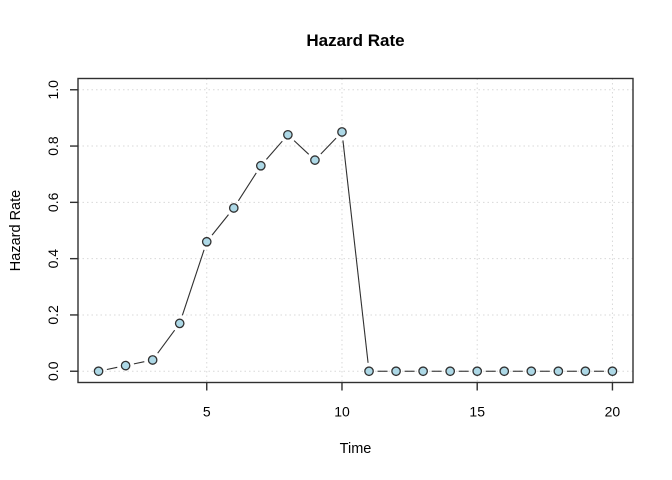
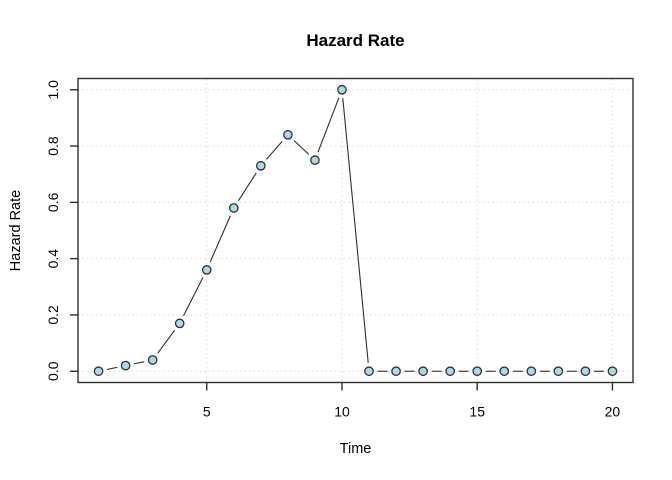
5: 0.46 -> 0.36
10: 0.85 -> 1.00
